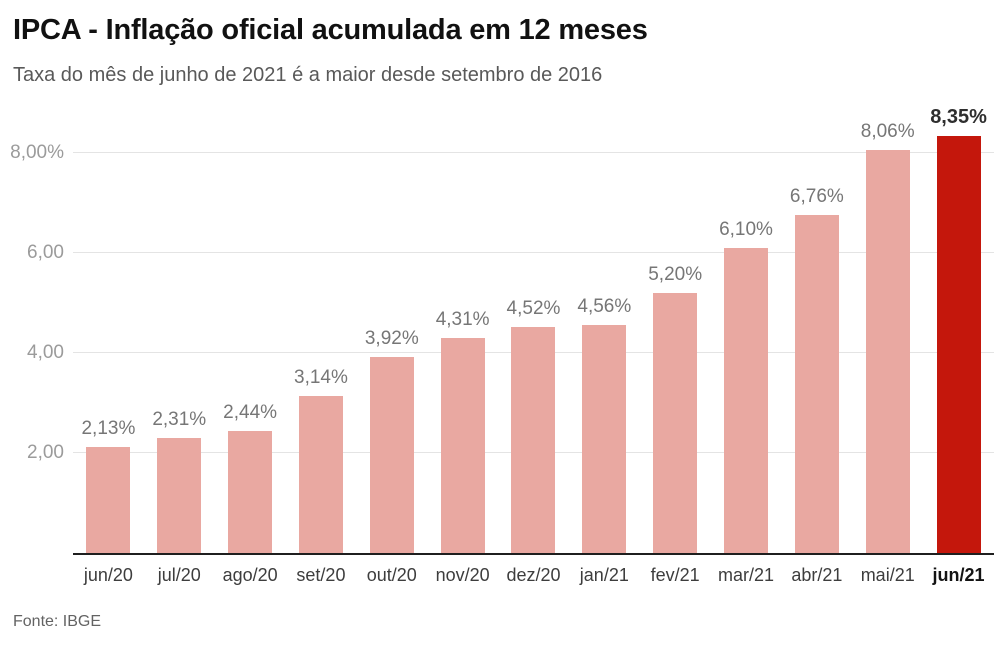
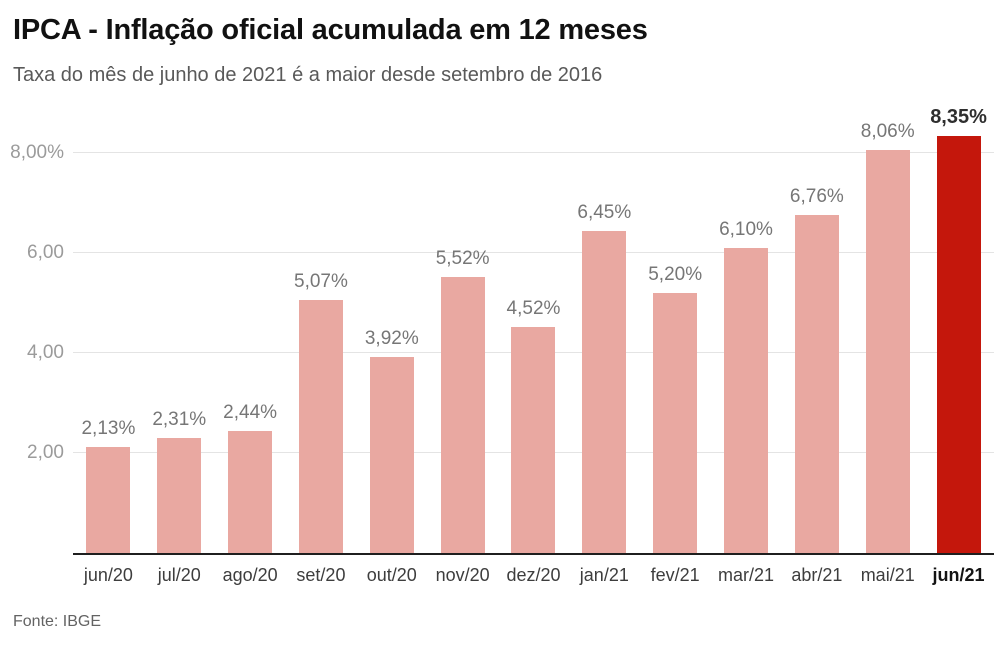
set/20: 3,14% -> 5,07%
nov/20: 4,31% -> 5,52%
jan/21: 4,56% -> 6,45%
